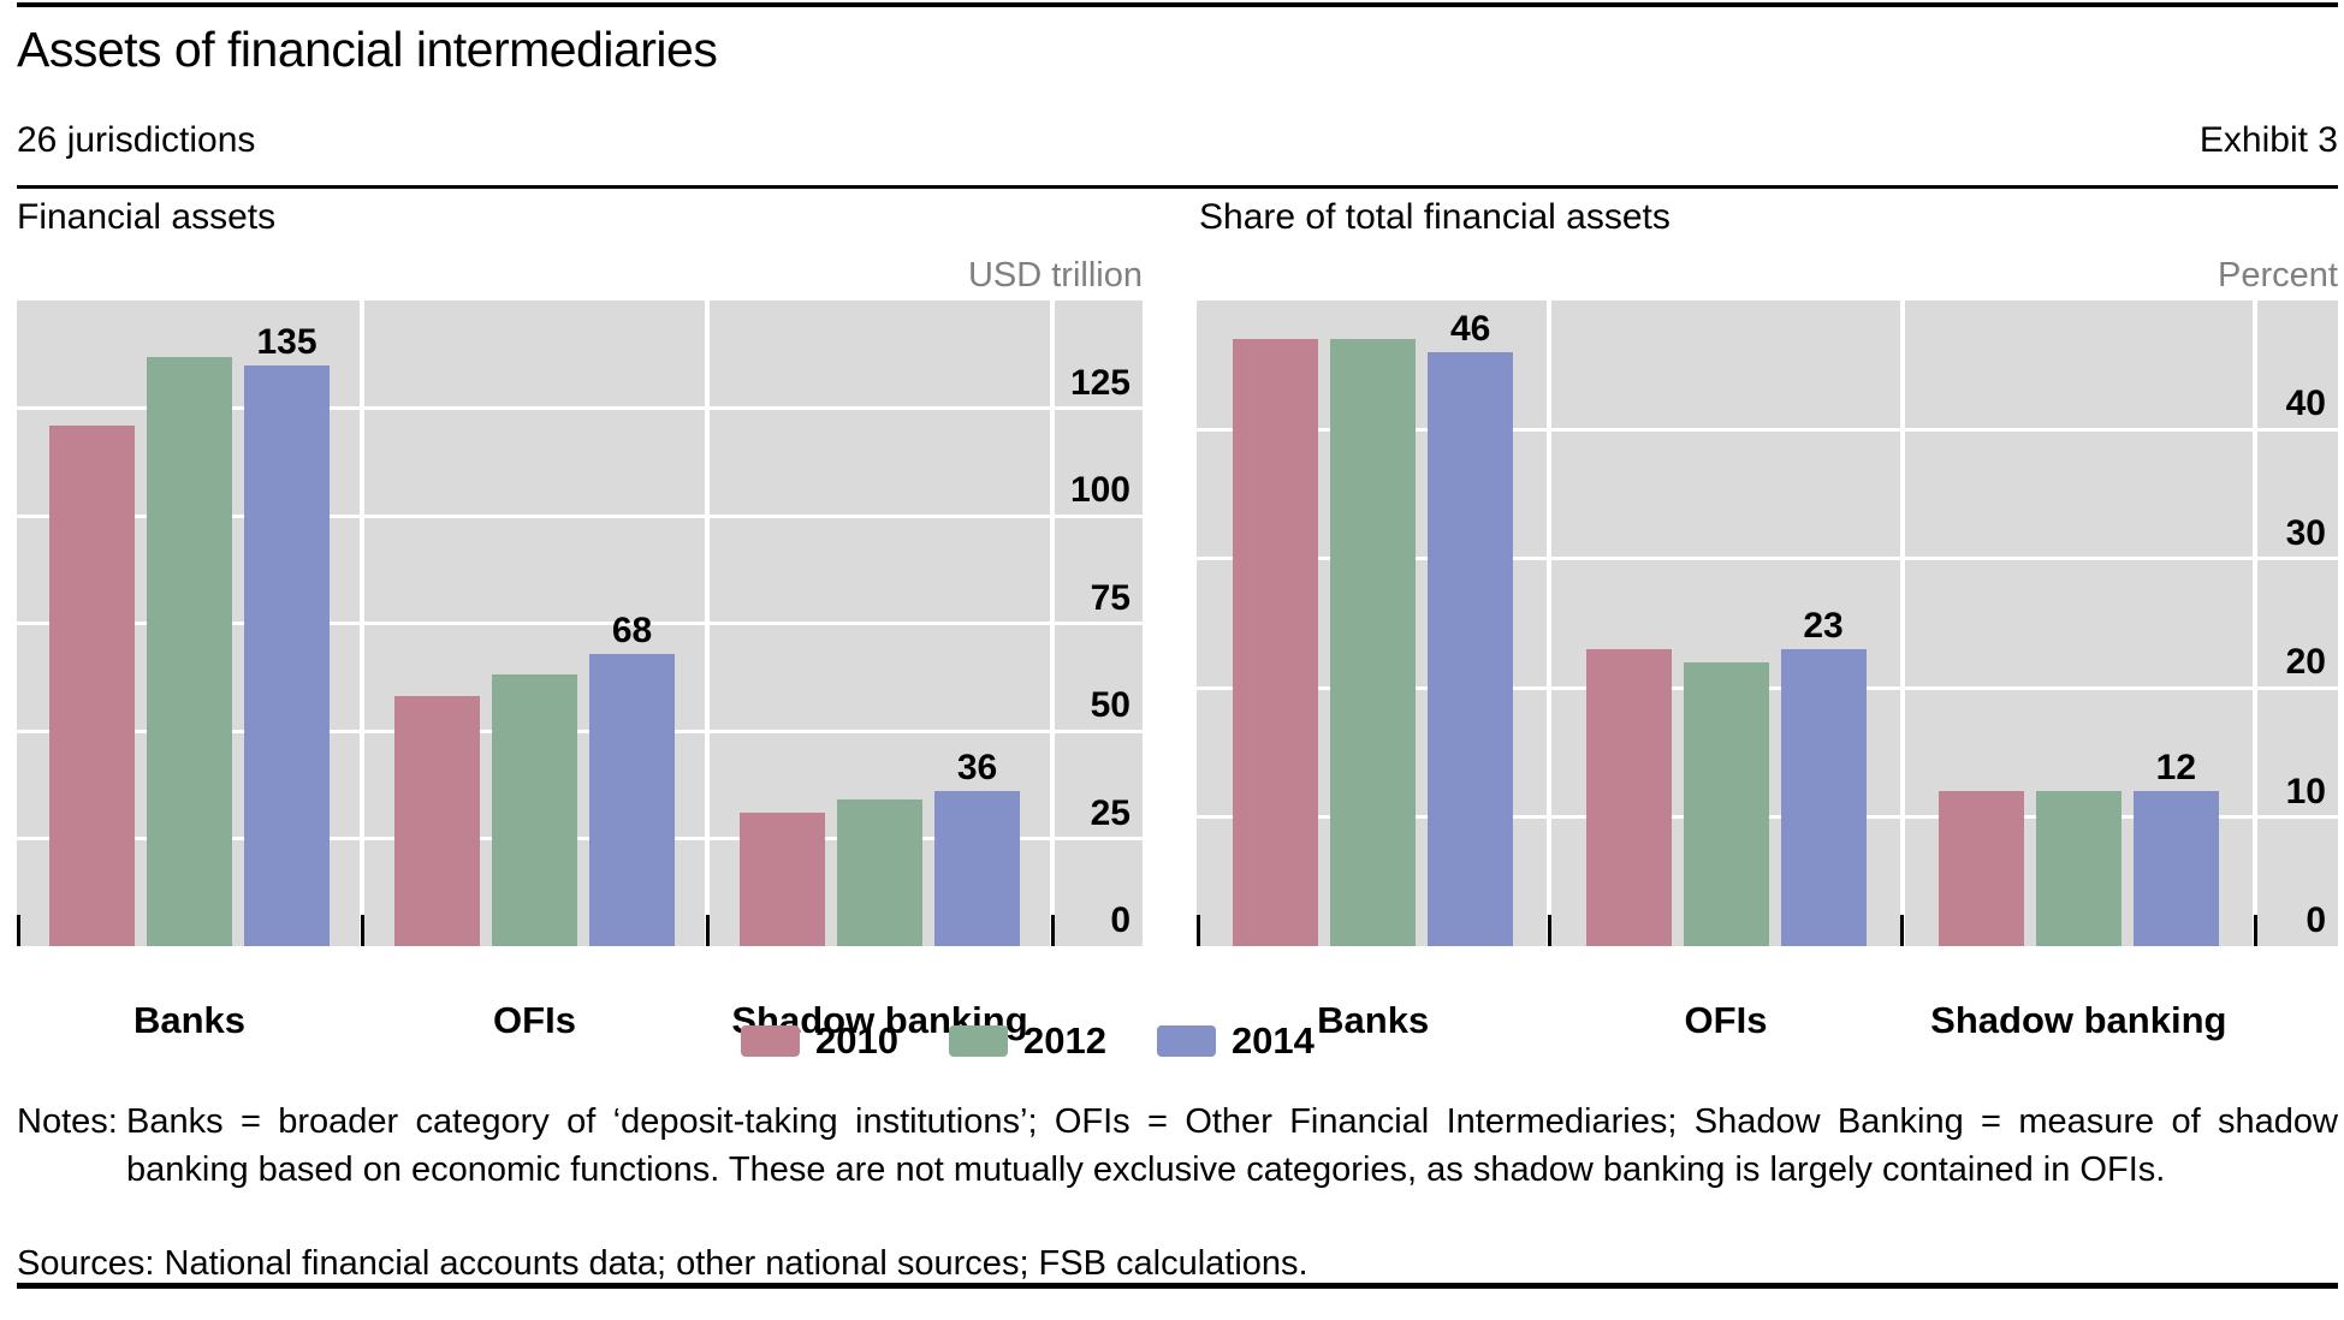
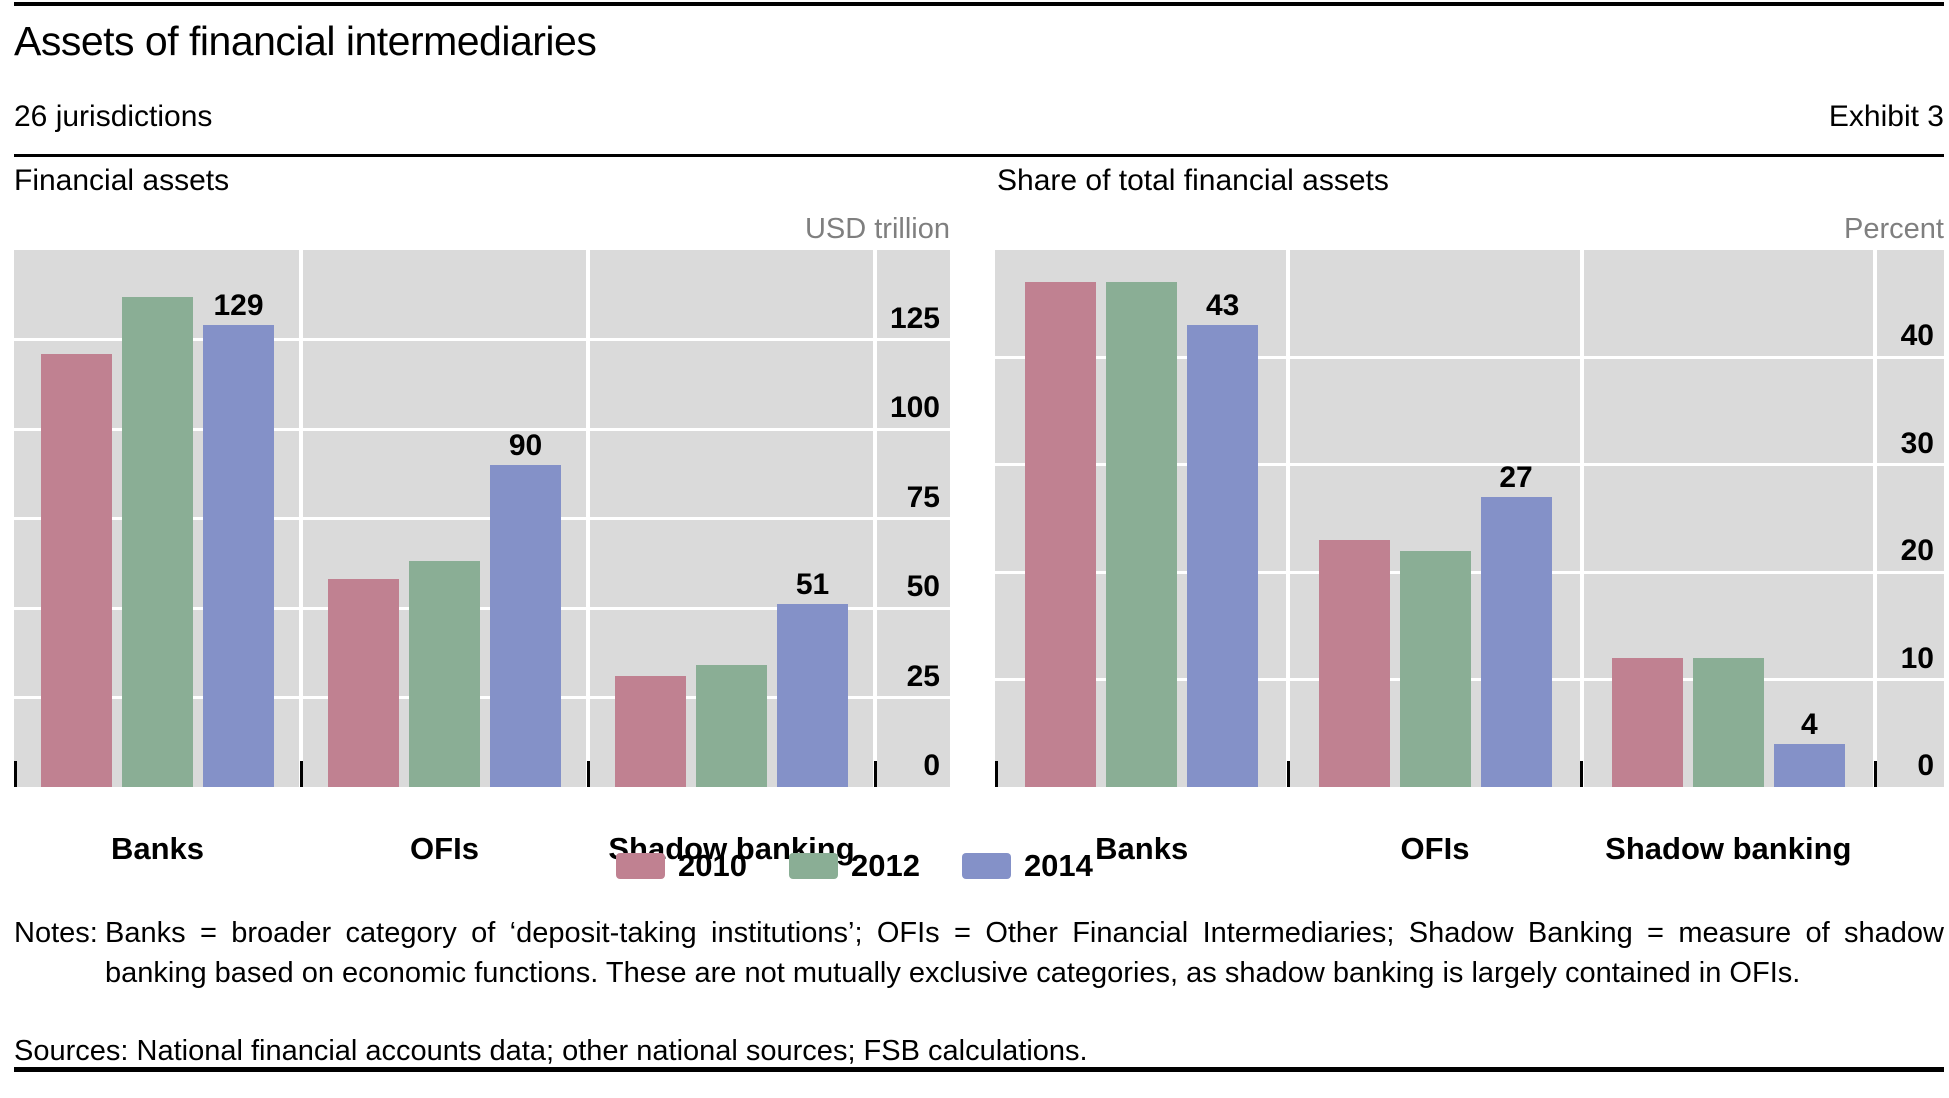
Financial assets/2014/Banks: 135 -> 129
Financial assets/2014/OFIs: 68 -> 90
Financial assets/2014/Shadow banking: 36 -> 51
Share of total financial assets/2014/Banks: 46 -> 43
Share of total financial assets/2014/OFIs: 23 -> 27
Share of total financial assets/2014/Shadow banking: 12 -> 4
